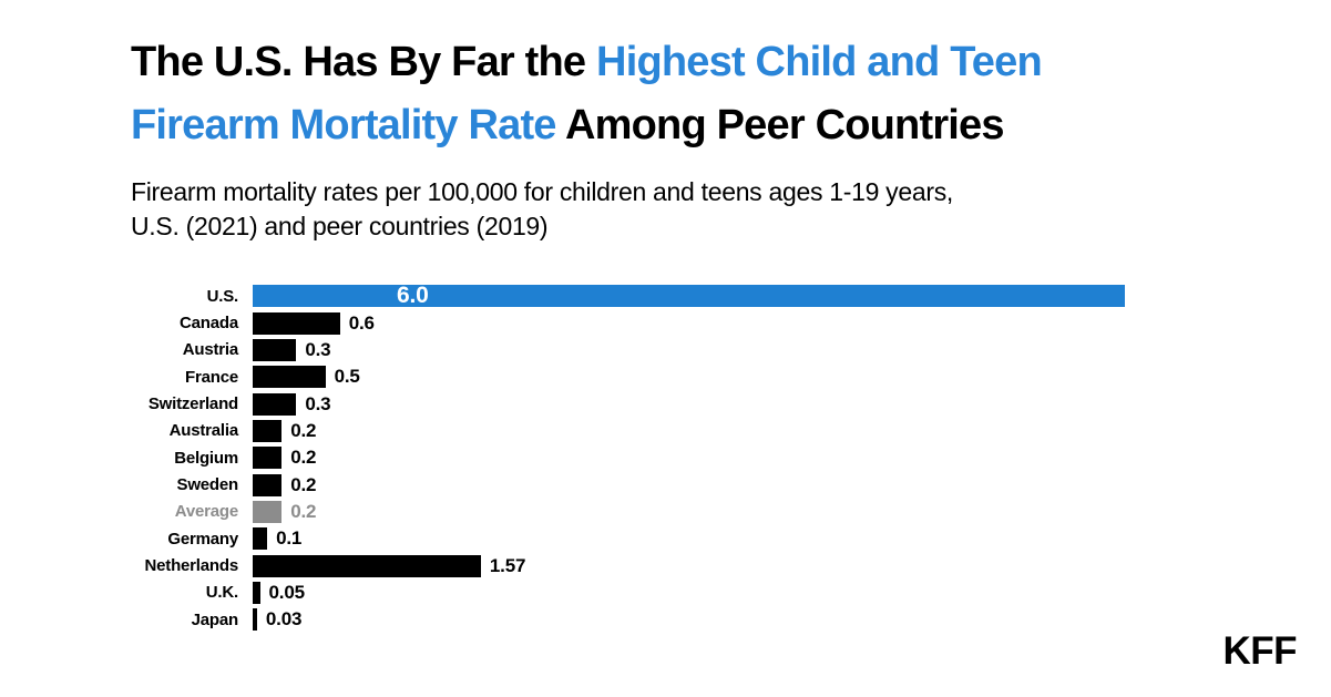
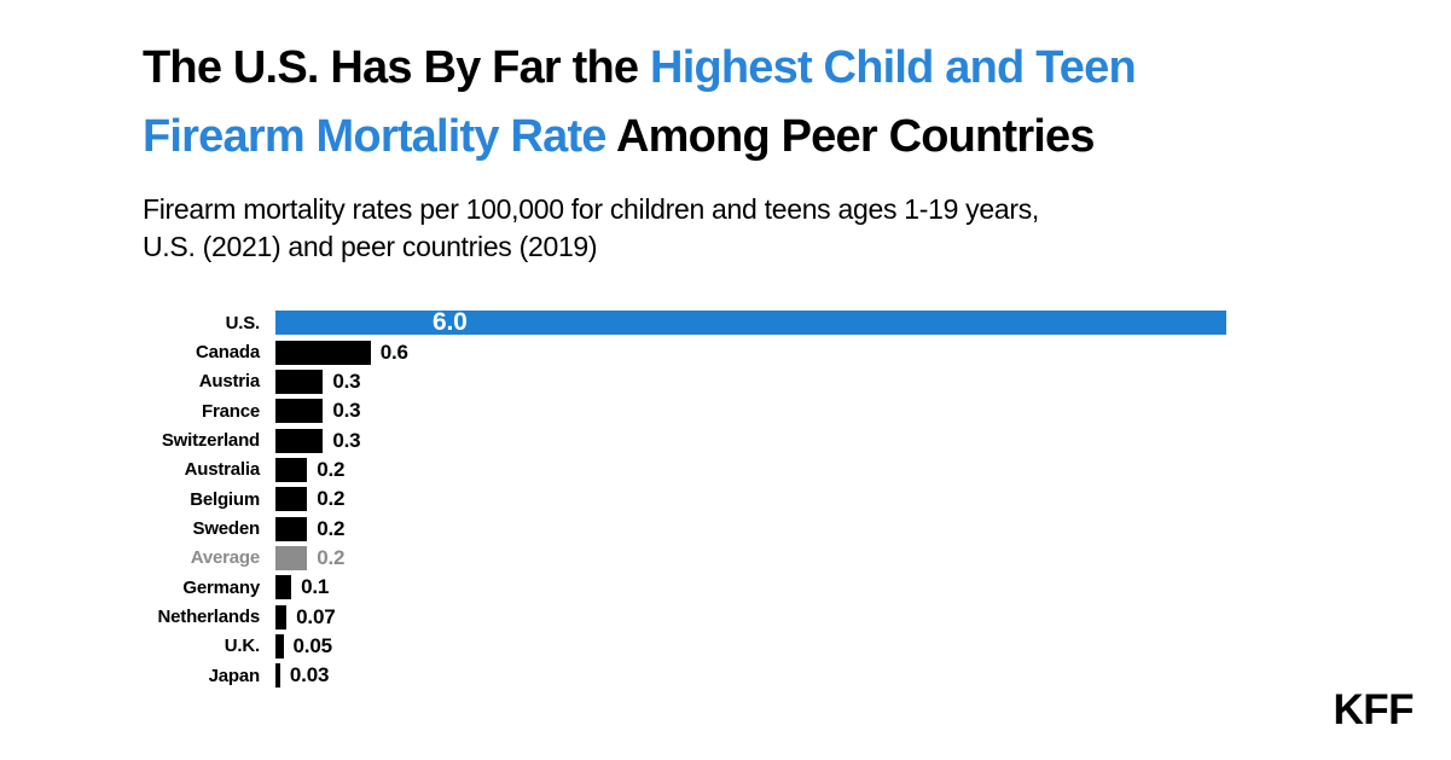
France: 0.5 -> 0.3
Netherlands: 1.57 -> 0.07
